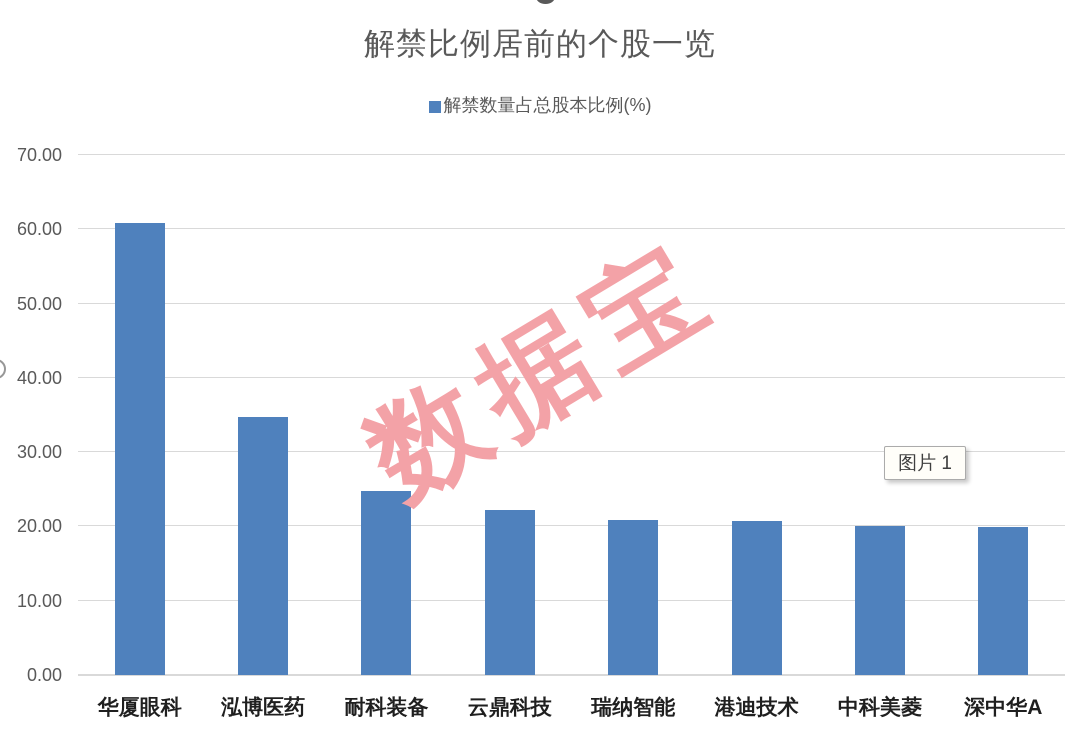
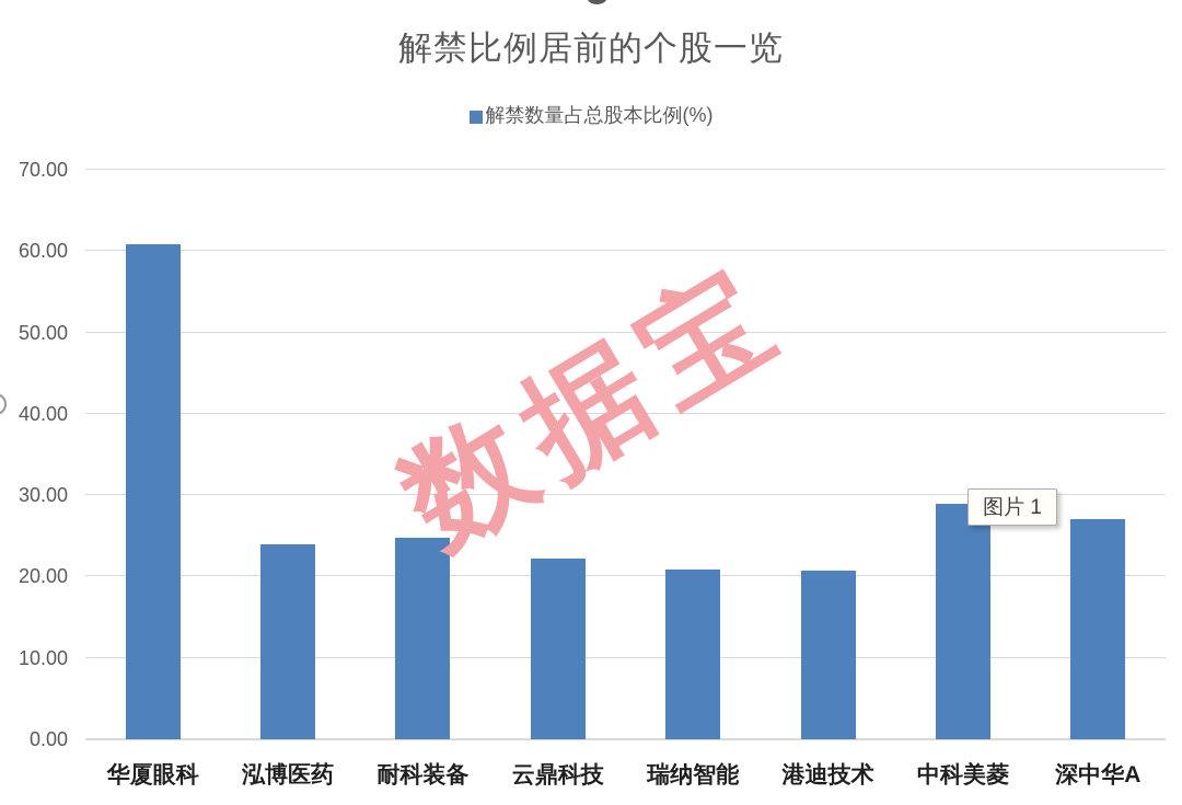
泓博医药: 35 -> 24
中科美菱: 20 -> 29
深中华A: 20 -> 27
